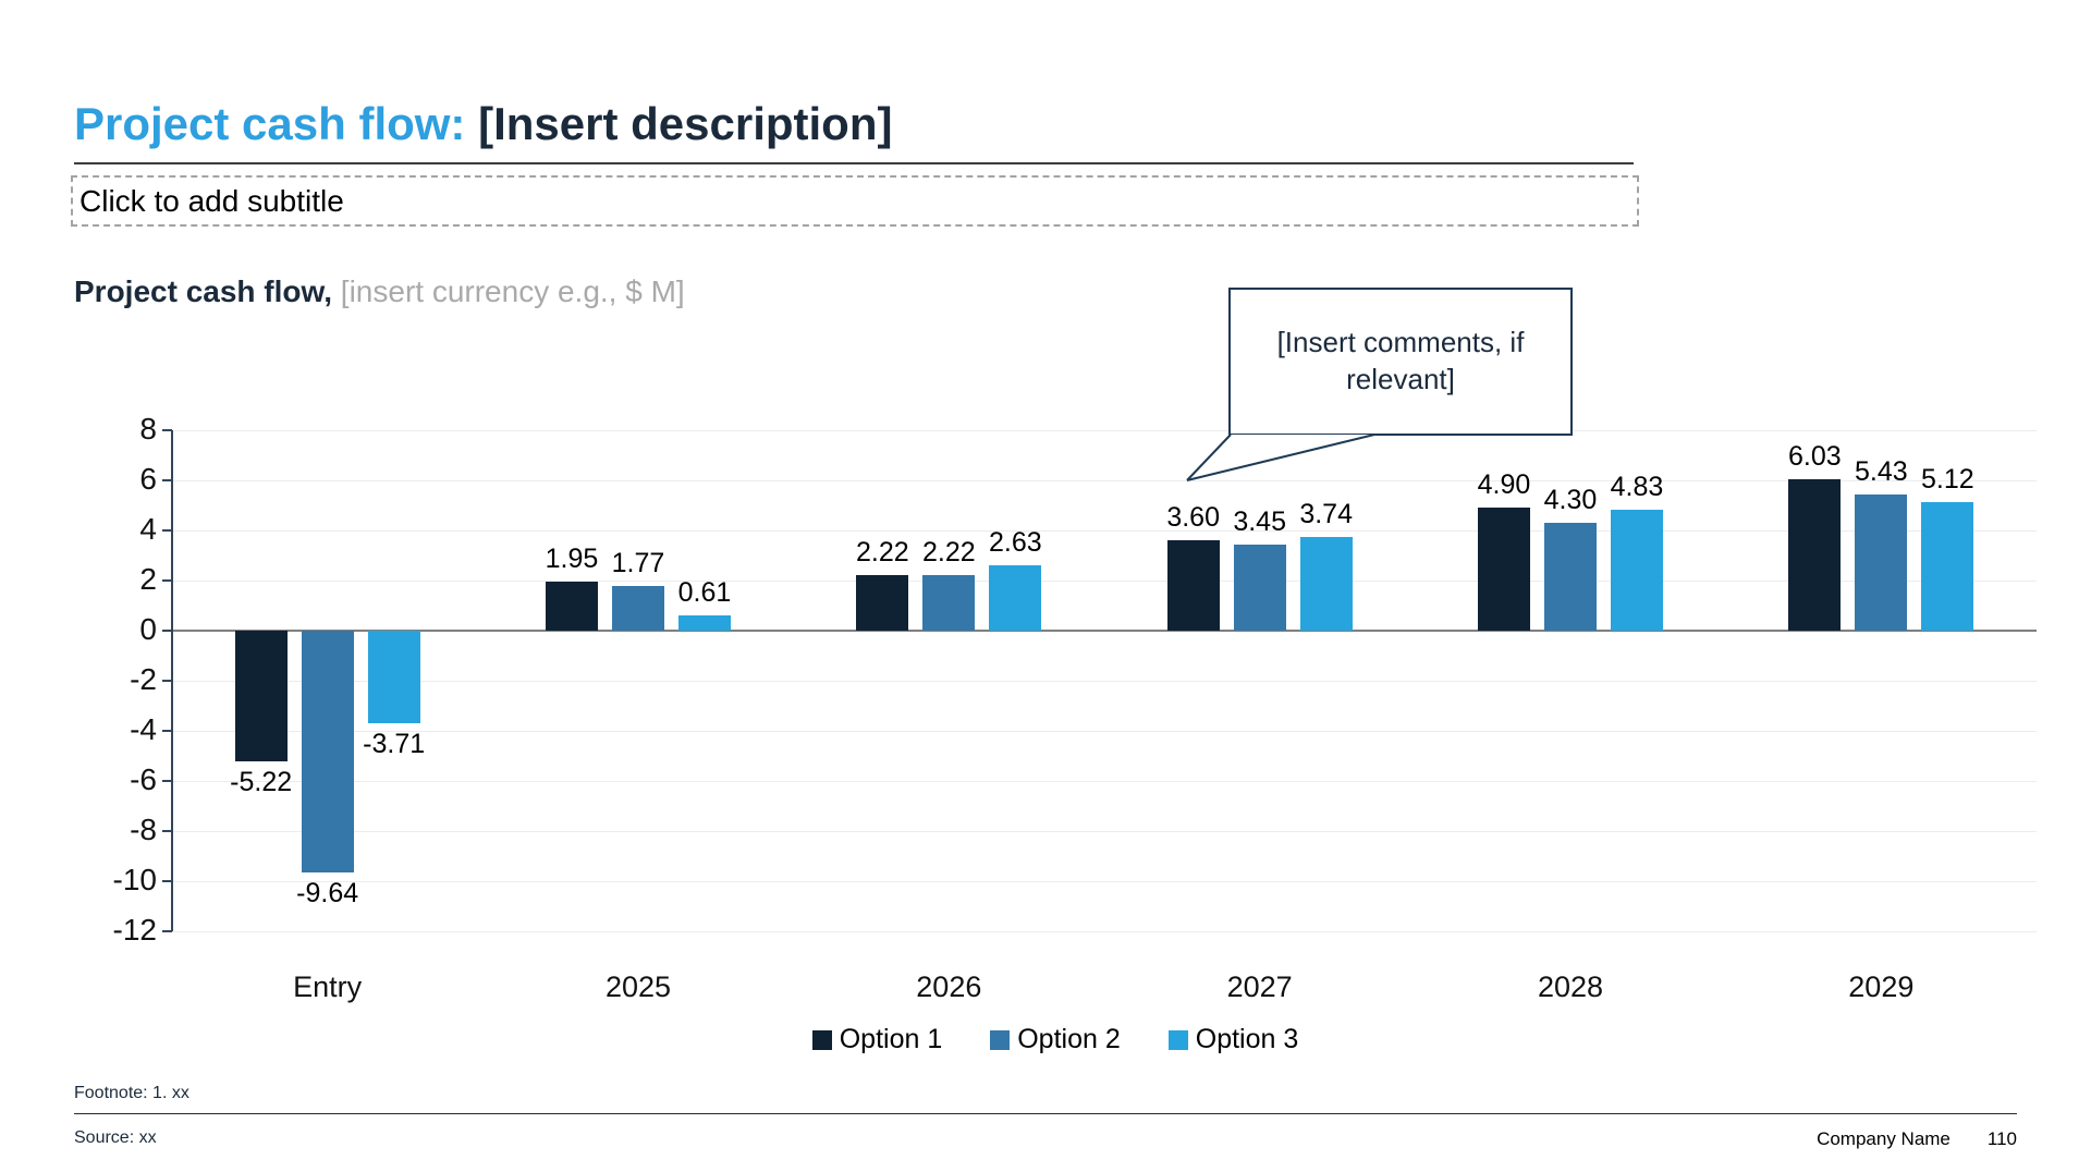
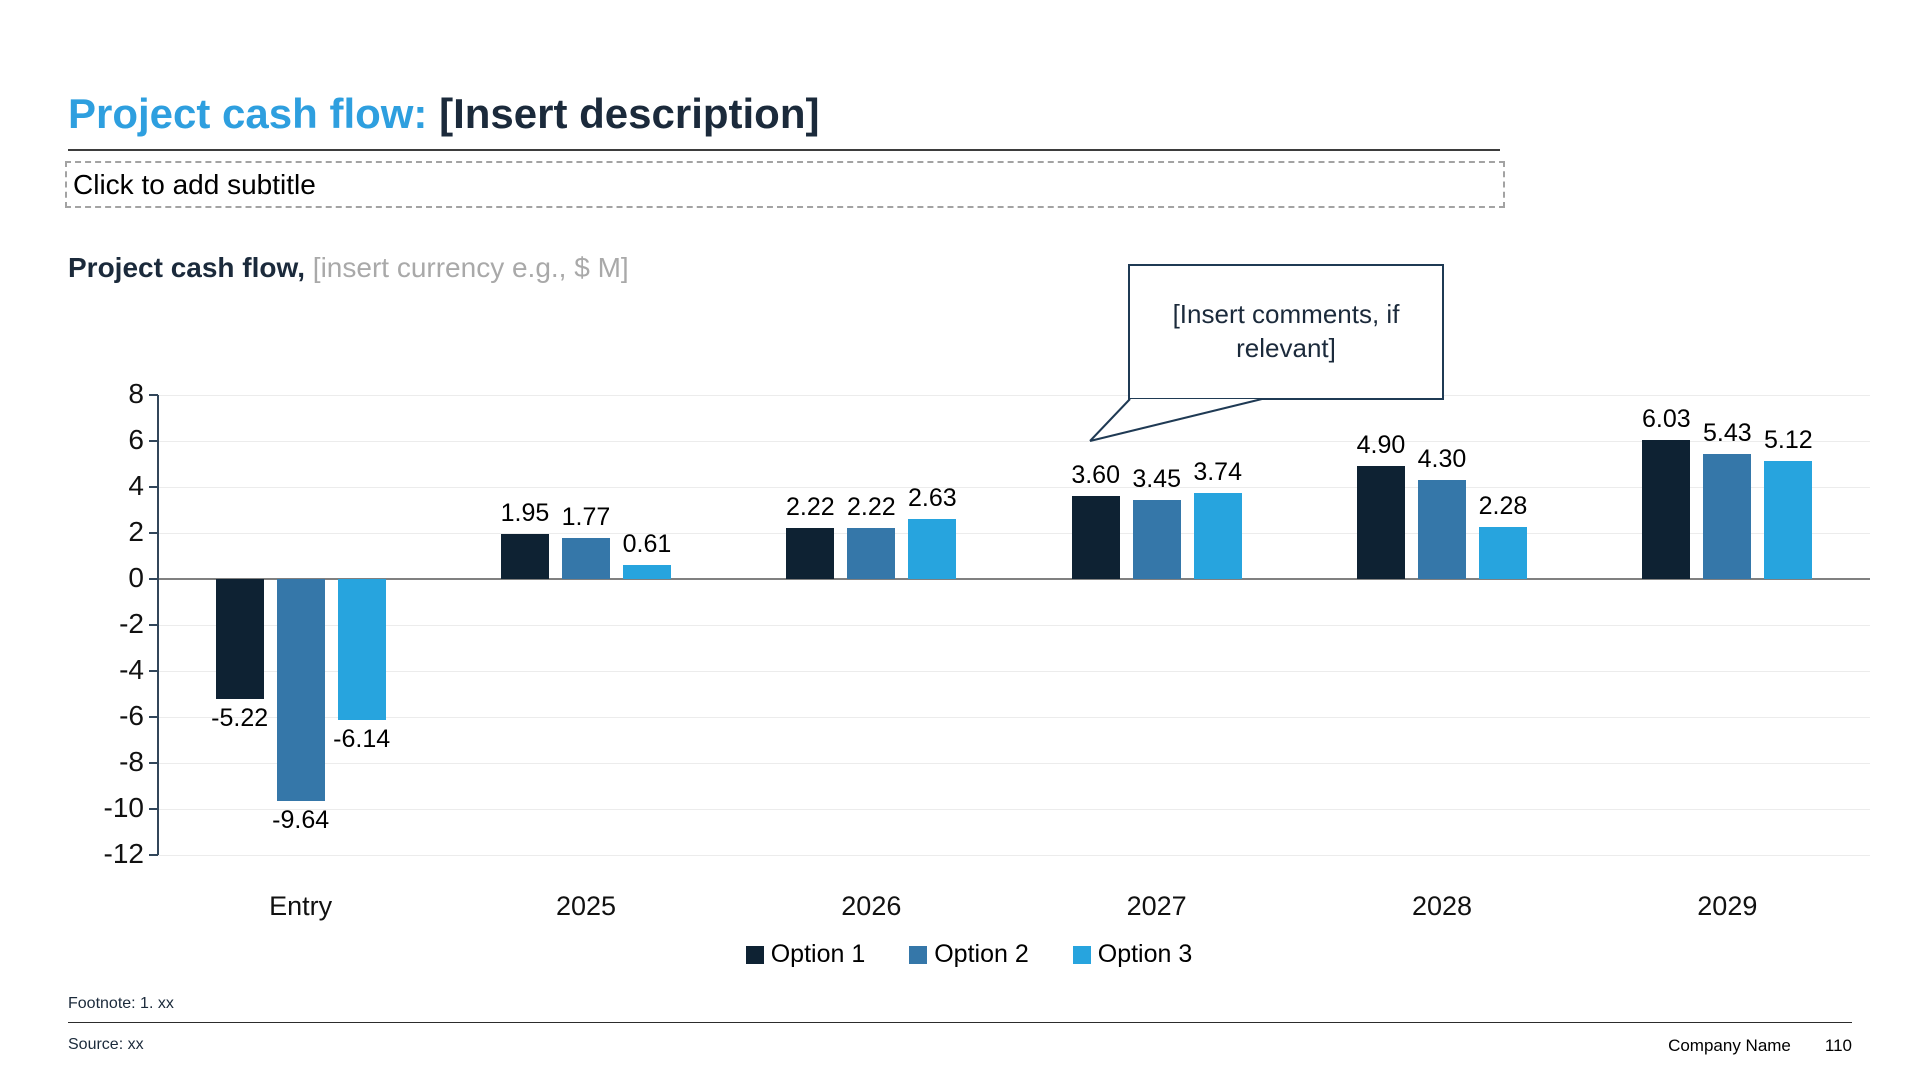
Option 3/Entry: -3.71 -> -6.14
Option 3/2028: 4.83 -> 2.28
